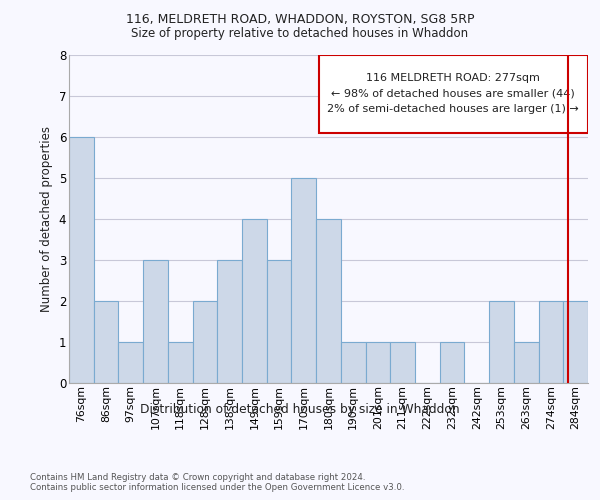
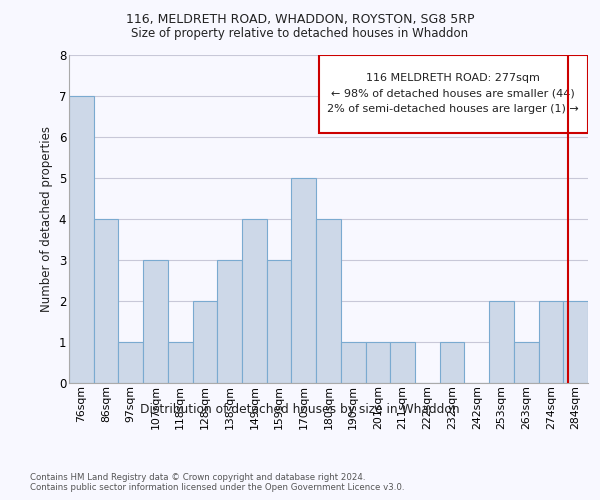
76sqm: 6 -> 7
86sqm: 2 -> 4
